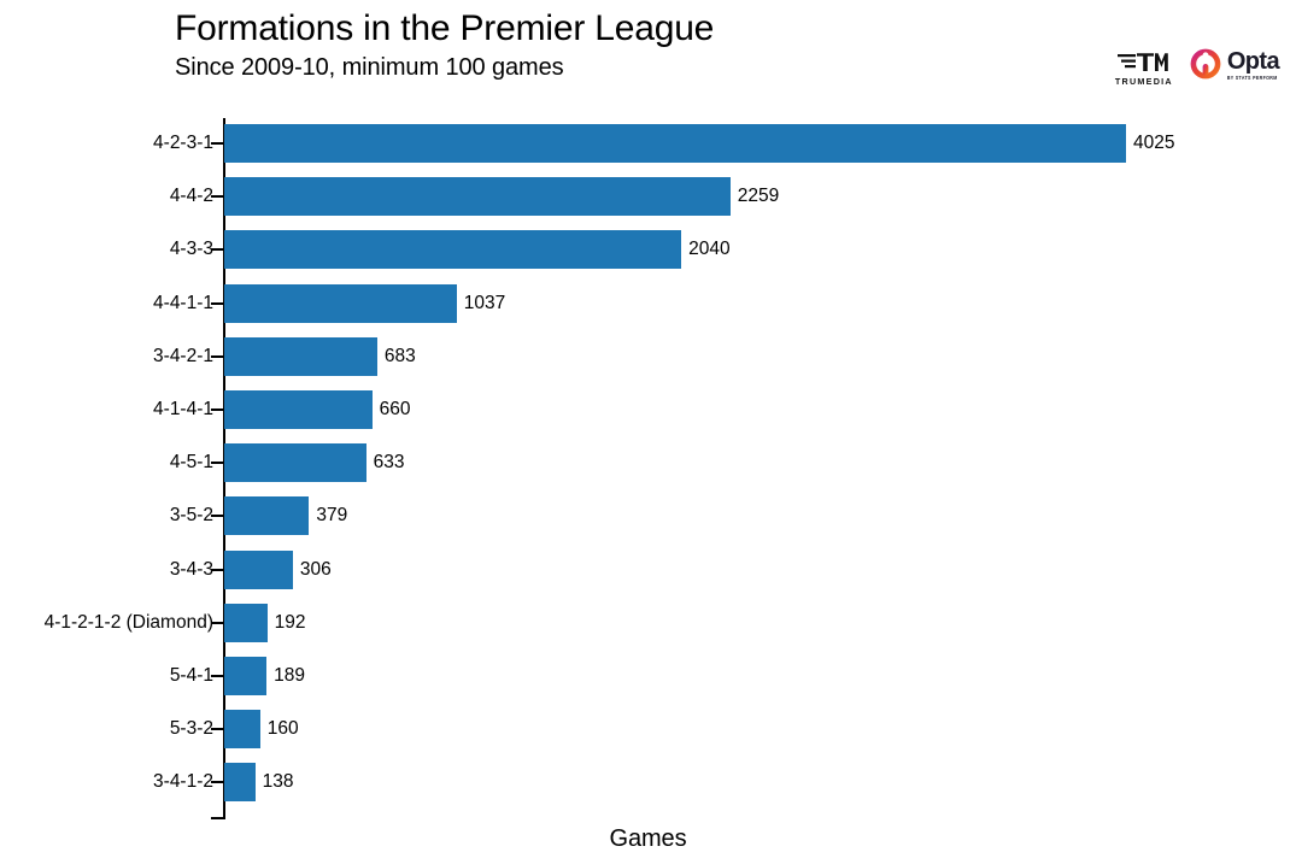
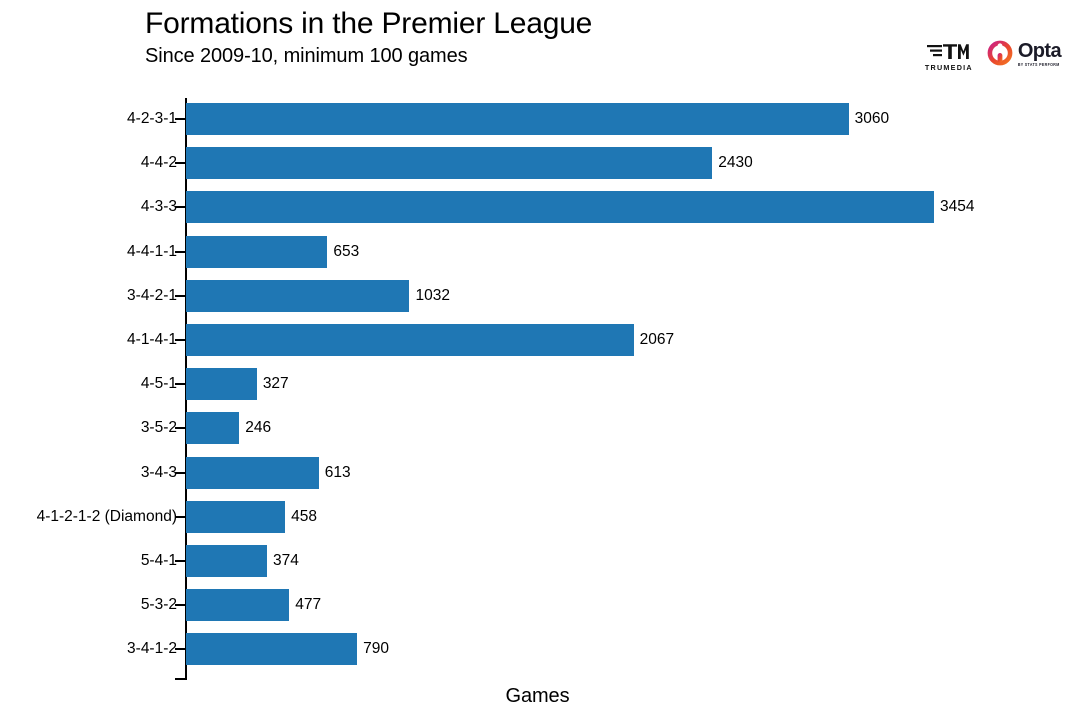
4-2-3-1: 4025 -> 3060
4-4-2: 2259 -> 2430
4-3-3: 2040 -> 3454
4-4-1-1: 1037 -> 653
3-4-2-1: 683 -> 1032
4-1-4-1: 660 -> 2067
4-5-1: 633 -> 327
3-5-2: 379 -> 246
3-4-3: 306 -> 613
4-1-2-1-2 (Diamond): 192 -> 458
5-4-1: 189 -> 374
5-3-2: 160 -> 477
3-4-1-2: 138 -> 790
